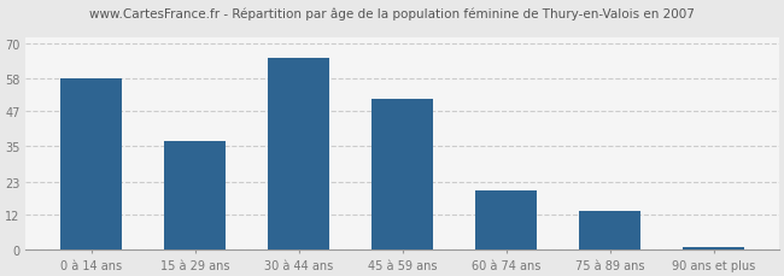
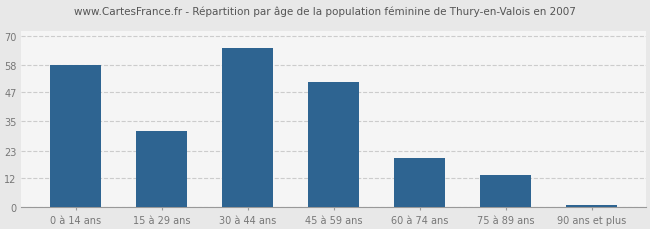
15 à 29 ans: 37 -> 31
